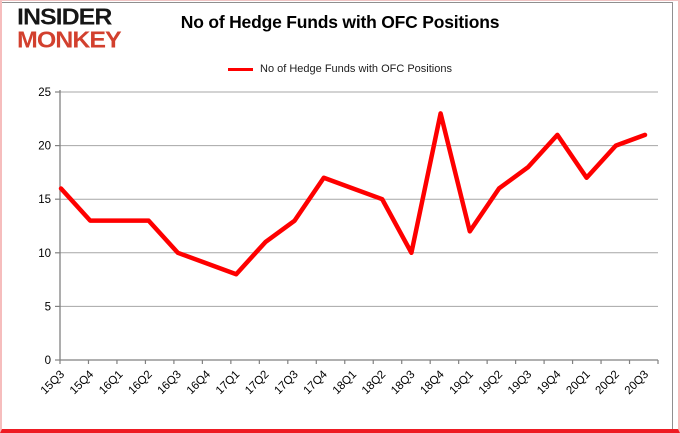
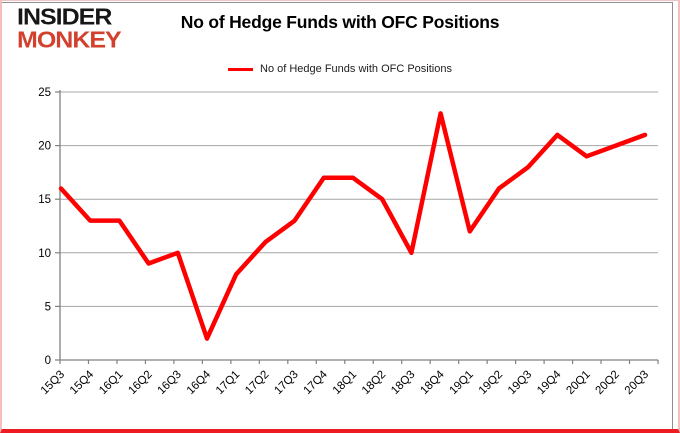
16Q2: 13 -> 9
16Q4: 9 -> 2
18Q1: 16 -> 17
20Q1: 17 -> 19
